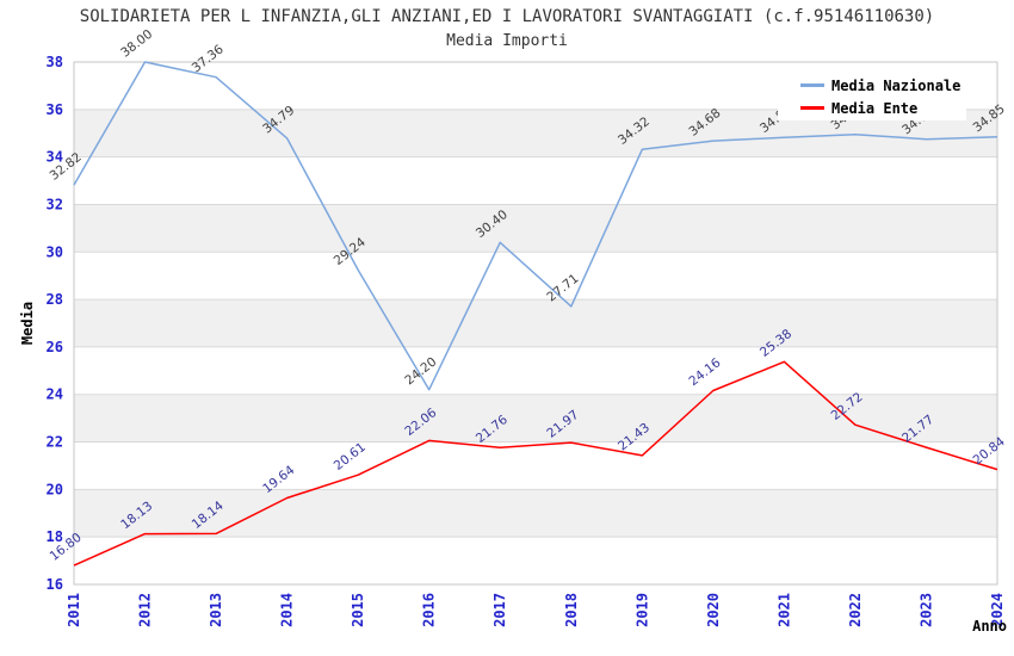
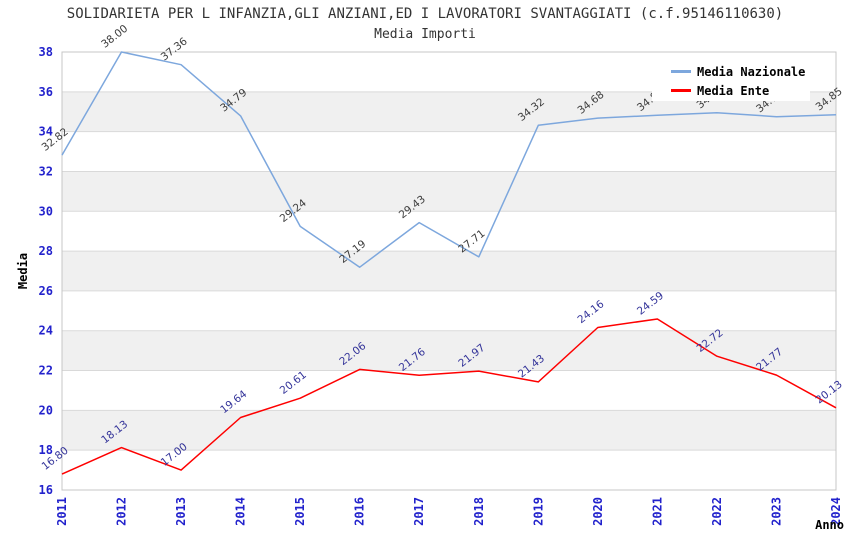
Media Ente/2013: 18.14 -> 17.00
Media Nazionale/2016: 24.20 -> 27.19
Media Nazionale/2017: 30.40 -> 29.43
Media Ente/2021: 25.38 -> 24.59
Media Ente/2024: 20.84 -> 20.13
